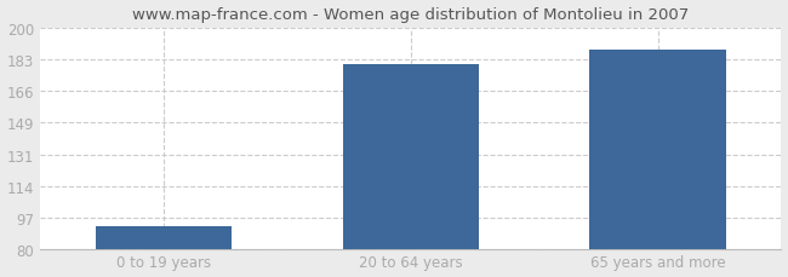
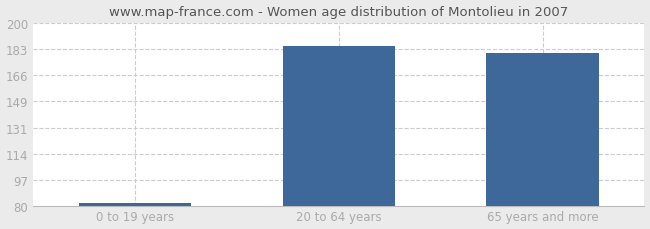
0 to 19 years: 92 -> 82
20 to 64 years: 180 -> 185
65 years and more: 188 -> 180
